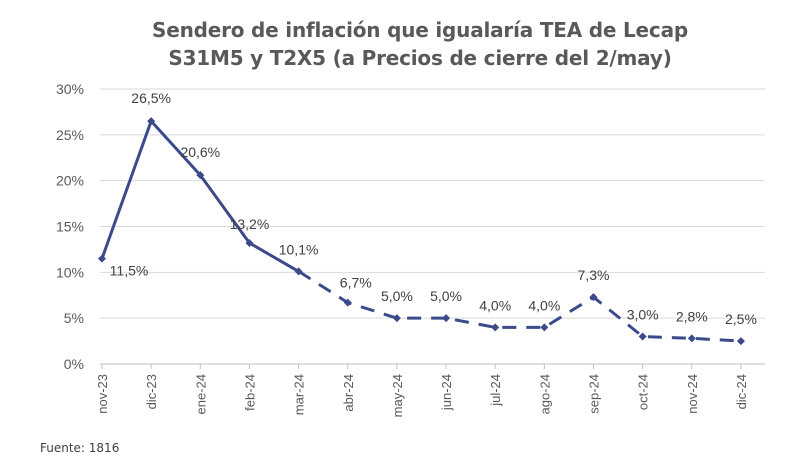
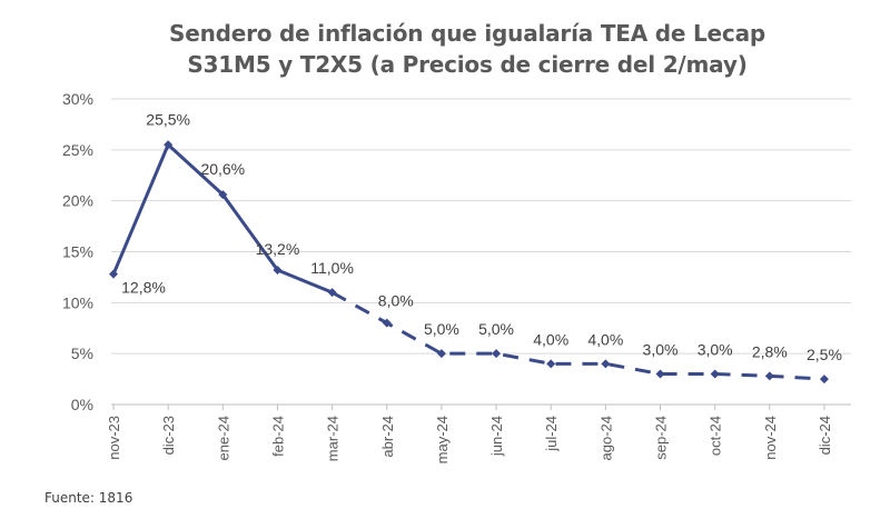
nov-23: 11,5% -> 12,8%
dic-23: 26,5% -> 25,5%
mar-24: 10,1% -> 11,0%
abr-24: 6,7% -> 8,0%
sep-24: 7,3% -> 3,0%
